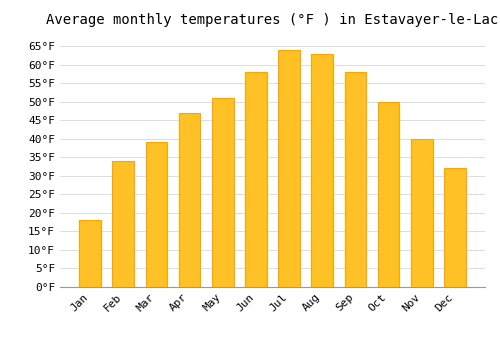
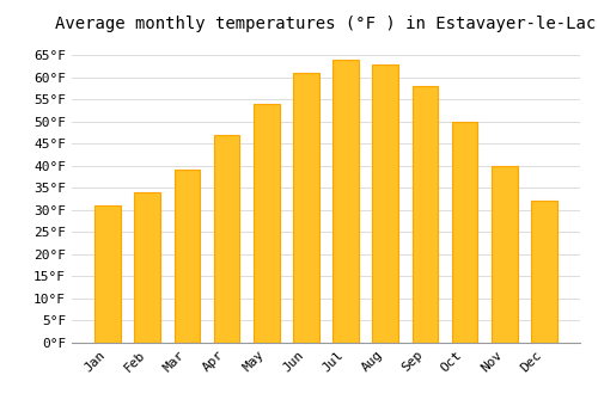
Jan: 18°F -> 31°F
May: 51°F -> 54°F
Jun: 58°F -> 61°F
